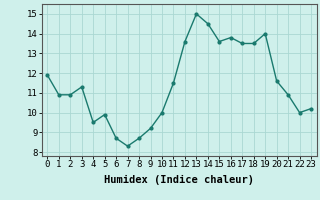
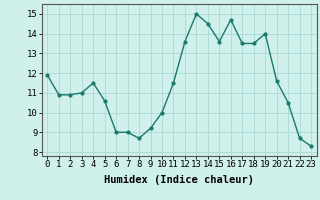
3: 11.3 -> 11.0
4: 9.5 -> 11.5
5: 9.9 -> 10.6
6: 8.7 -> 9.0
7: 8.3 -> 9.0
16: 13.8 -> 14.7
21: 10.9 -> 10.5
22: 10.0 -> 8.7
23: 10.2 -> 8.3
